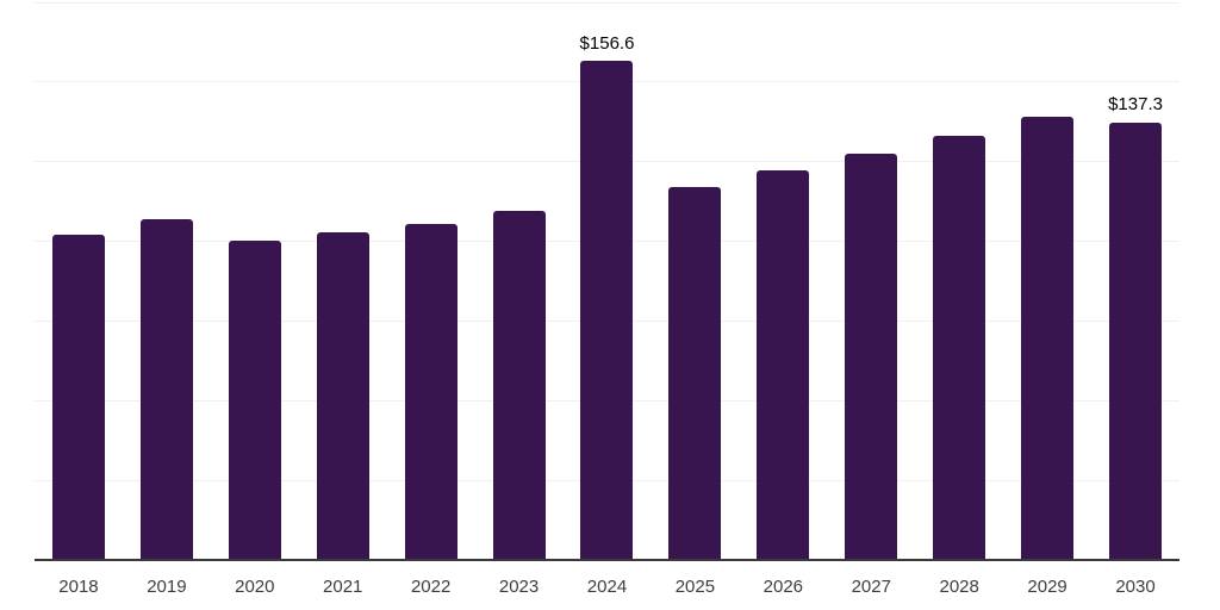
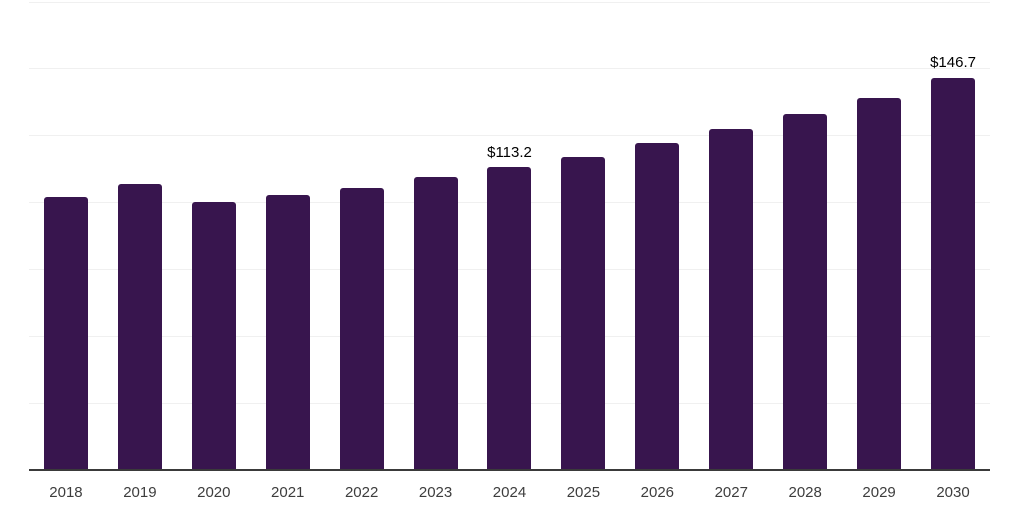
2024: $156.6 -> $113.2
2030: $137.3 -> $146.7
